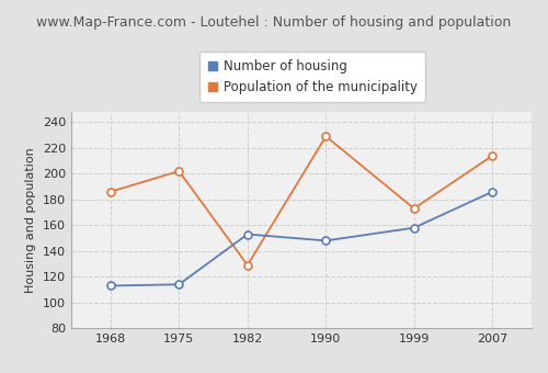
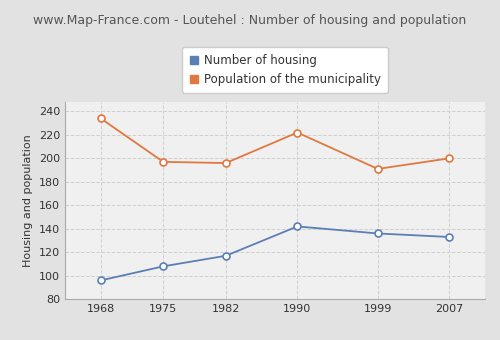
Number of housing/1968: 113 -> 96
Population of the municipality/1968: 186 -> 234
Number of housing/1975: 114 -> 108
Population of the municipality/1975: 202 -> 197
Number of housing/1982: 153 -> 117
Population of the municipality/1982: 129 -> 196
Number of housing/1990: 148 -> 142
Population of the municipality/1990: 229 -> 222
Number of housing/1999: 158 -> 136
Population of the municipality/1999: 173 -> 191
Number of housing/2007: 186 -> 133
Population of the municipality/2007: 214 -> 200
